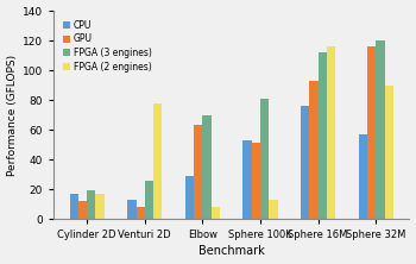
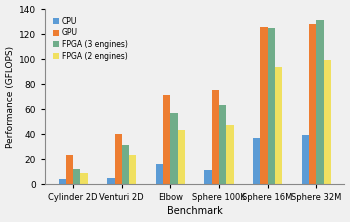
CPU/Cylinder 2D: 17 -> 4
GPU/Cylinder 2D: 12 -> 23
FPGA (3 engines)/Cylinder 2D: 19 -> 12
FPGA (2 engines)/Cylinder 2D: 17 -> 9
CPU/Venturi 2D: 13 -> 5
GPU/Venturi 2D: 8 -> 40
FPGA (3 engines)/Venturi 2D: 26 -> 31
FPGA (2 engines)/Venturi 2D: 78 -> 23
CPU/Elbow: 29 -> 16
GPU/Elbow: 63 -> 71
FPGA (3 engines)/Elbow: 70 -> 57
FPGA (2 engines)/Elbow: 8 -> 43
CPU/Sphere 100K: 53 -> 11
GPU/Sphere 100K: 51 -> 75
FPGA (3 engines)/Sphere 100K: 81 -> 63
FPGA (2 engines)/Sphere 100K: 13 -> 47
CPU/Sphere 16M: 76 -> 37
GPU/Sphere 16M: 93 -> 126
FPGA (3 engines)/Sphere 16M: 112 -> 125
FPGA (2 engines)/Sphere 16M: 116 -> 94
CPU/Sphere 32M: 57 -> 39
GPU/Sphere 32M: 116 -> 128
FPGA (3 engines)/Sphere 32M: 120 -> 131
FPGA (2 engines)/Sphere 32M: 90 -> 99
